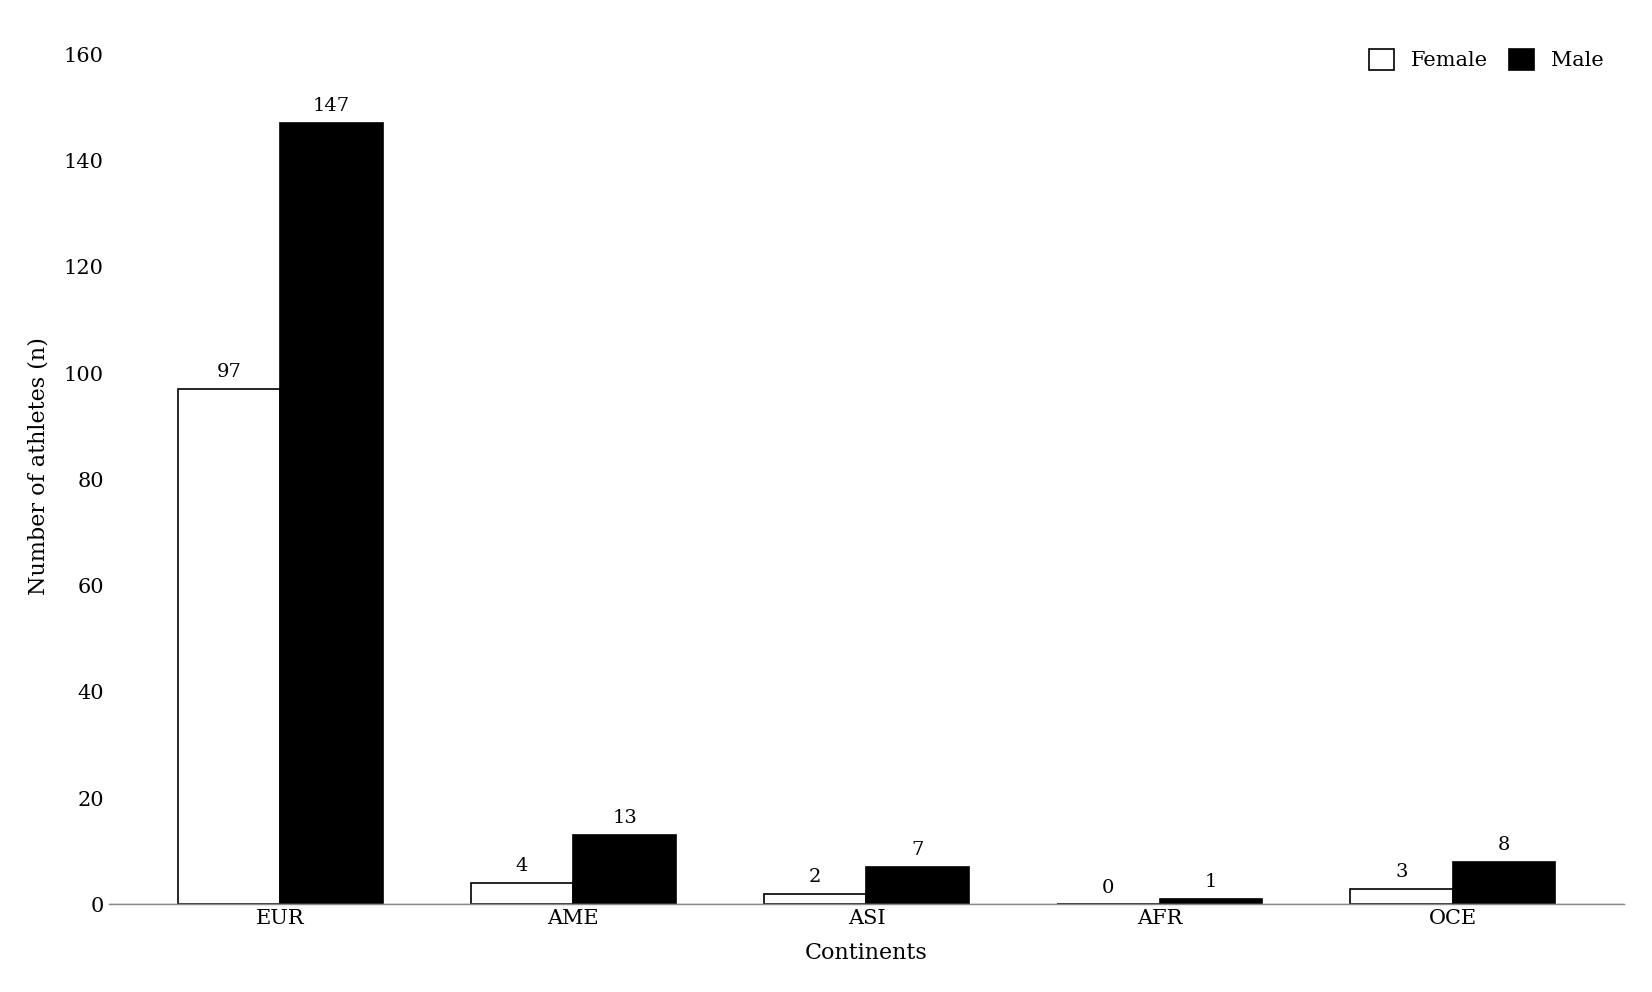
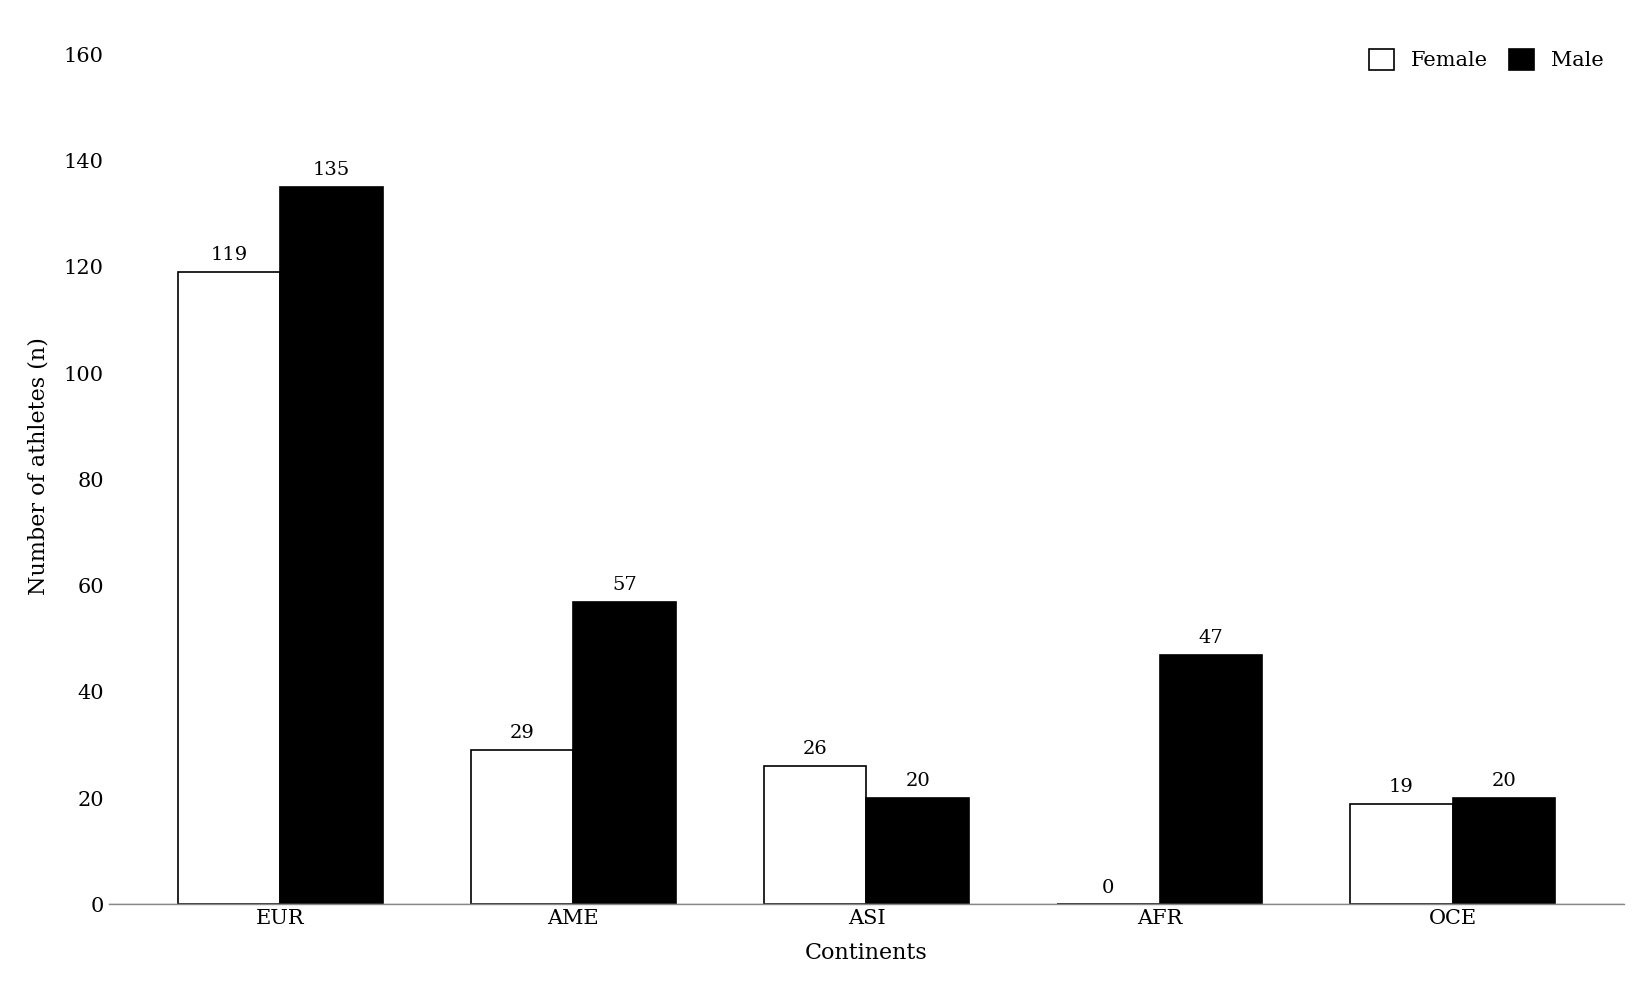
Female/EUR: 97 -> 119
Male/EUR: 147 -> 135
Female/AME: 4 -> 29
Male/AME: 13 -> 57
Female/ASI: 2 -> 26
Male/ASI: 7 -> 20
Male/AFR: 1 -> 47
Female/OCE: 3 -> 19
Male/OCE: 8 -> 20
